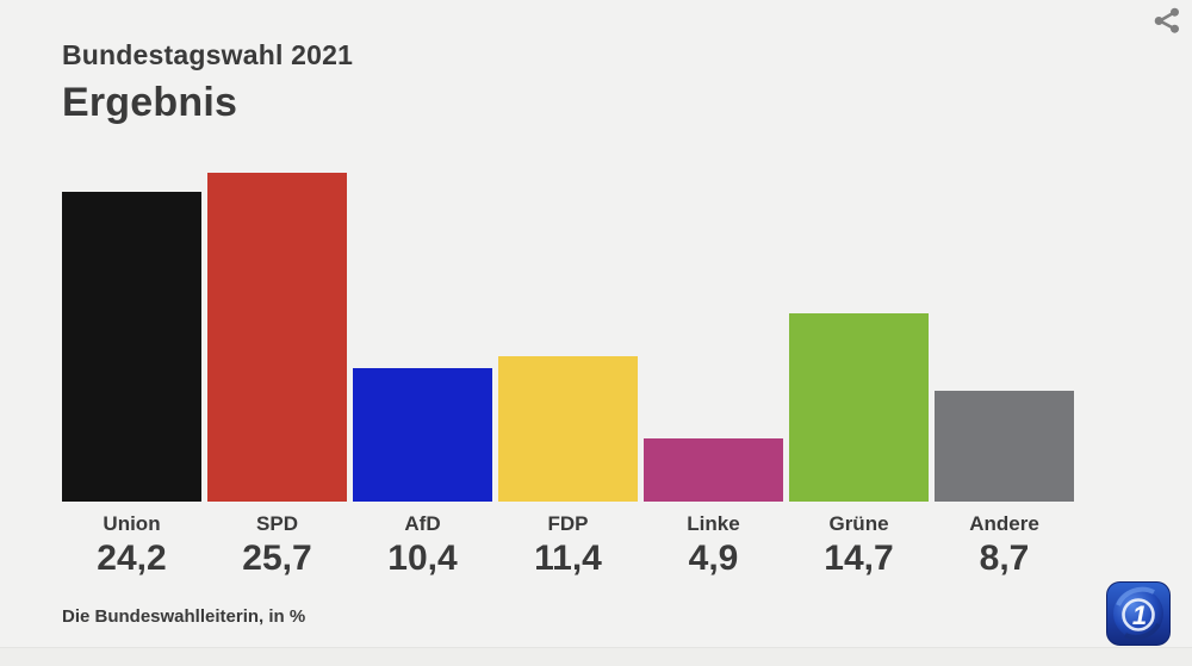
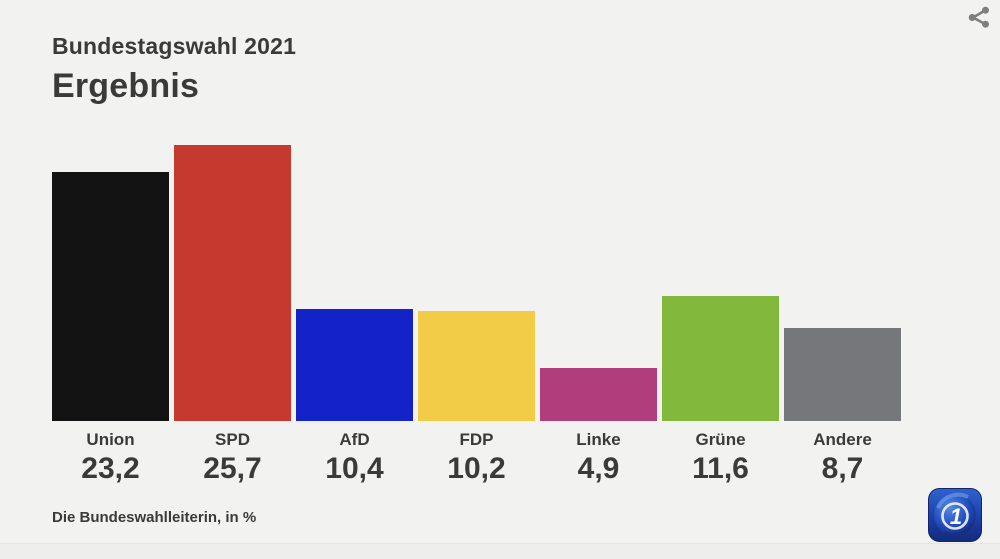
Union: 24,2 -> 23,2
FDP: 11,4 -> 10,2
Grüne: 14,7 -> 11,6
